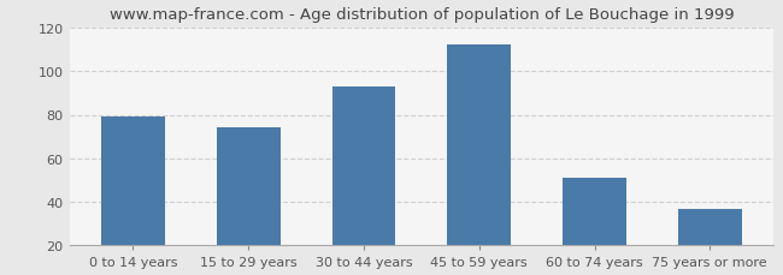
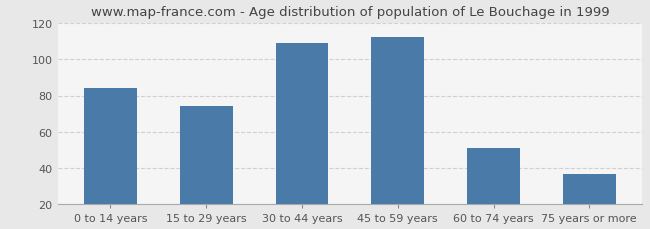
0 to 14 years: 79 -> 84
30 to 44 years: 93 -> 109
